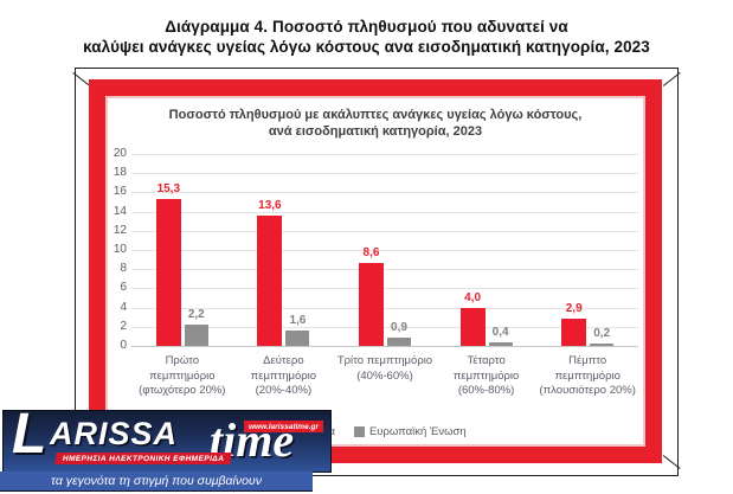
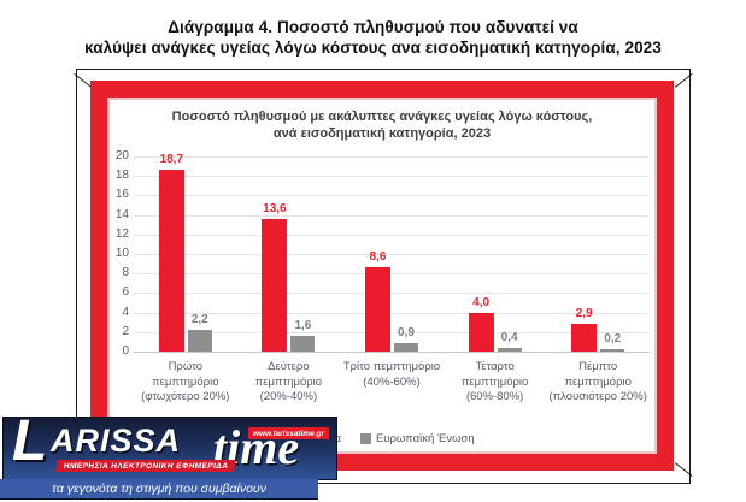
Ελλάδα/Πρώτο πεμπτημόριο (φτωχότερο 20%): 15,3 -> 18,7
